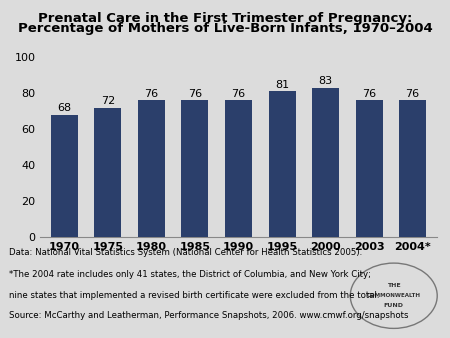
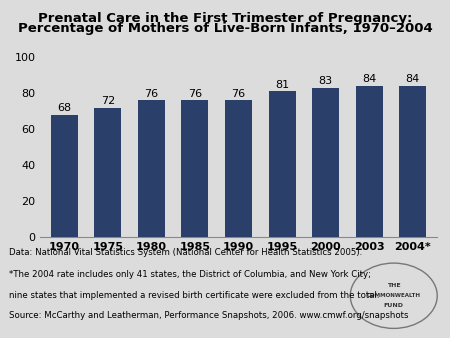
2003: 76 -> 84
2004*: 76 -> 84
